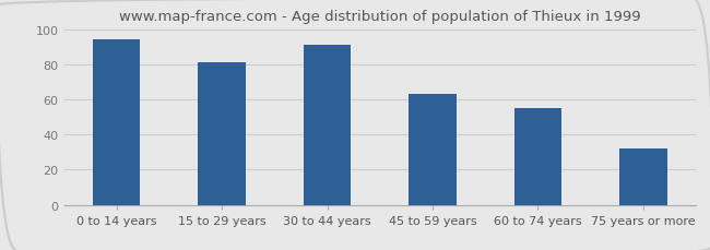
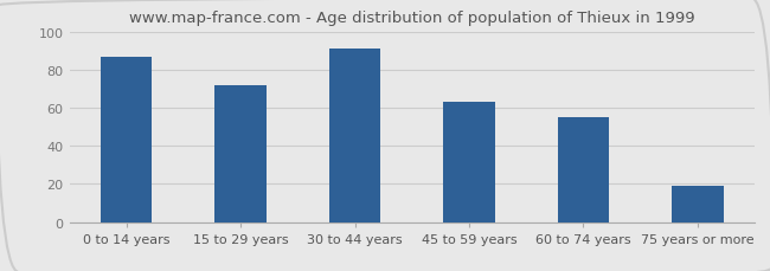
0 to 14 years: 94 -> 87
15 to 29 years: 81 -> 72
75 years or more: 32 -> 19
